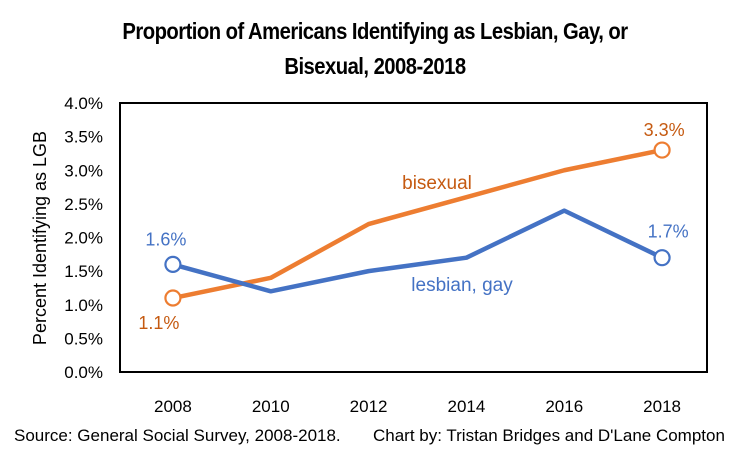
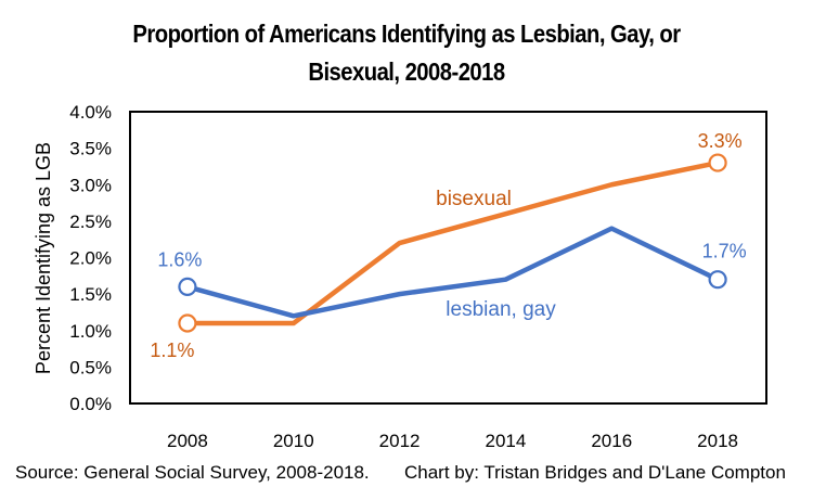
bisexual/2010: 1.4% -> 1.1%
